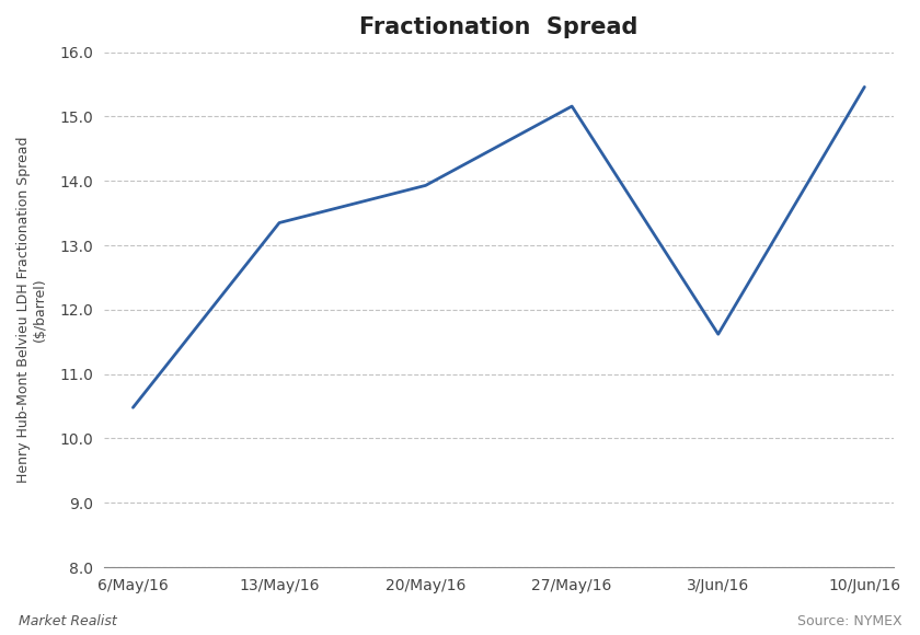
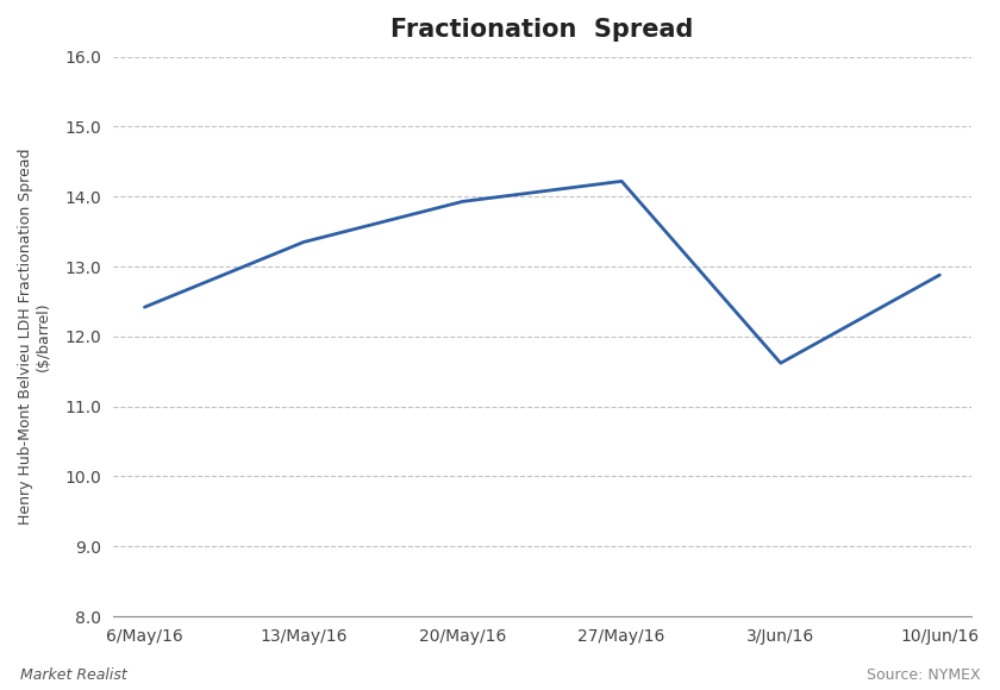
6/May/16: 10.48 -> 12.42
27/May/16: 15.16 -> 14.22
10/Jun/16: 15.46 -> 12.88
